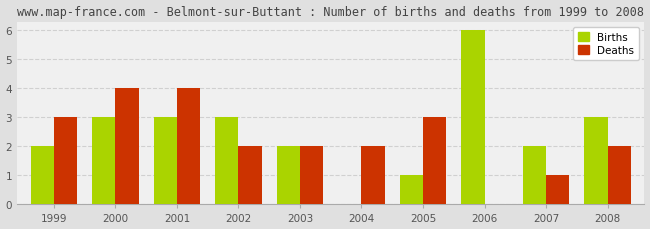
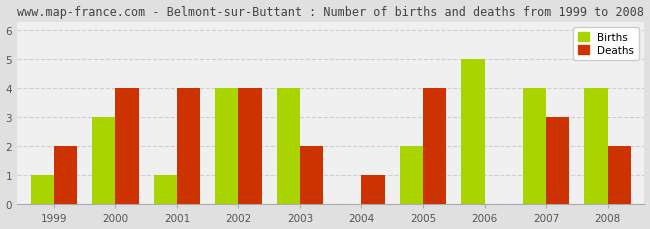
Births/1999: 2 -> 1
Deaths/1999: 3 -> 2
Births/2001: 3 -> 1
Births/2002: 3 -> 4
Deaths/2002: 2 -> 4
Births/2003: 2 -> 4
Deaths/2004: 2 -> 1
Births/2005: 1 -> 2
Deaths/2005: 3 -> 4
Births/2006: 6 -> 5
Births/2007: 2 -> 4
Deaths/2007: 1 -> 3
Births/2008: 3 -> 4
